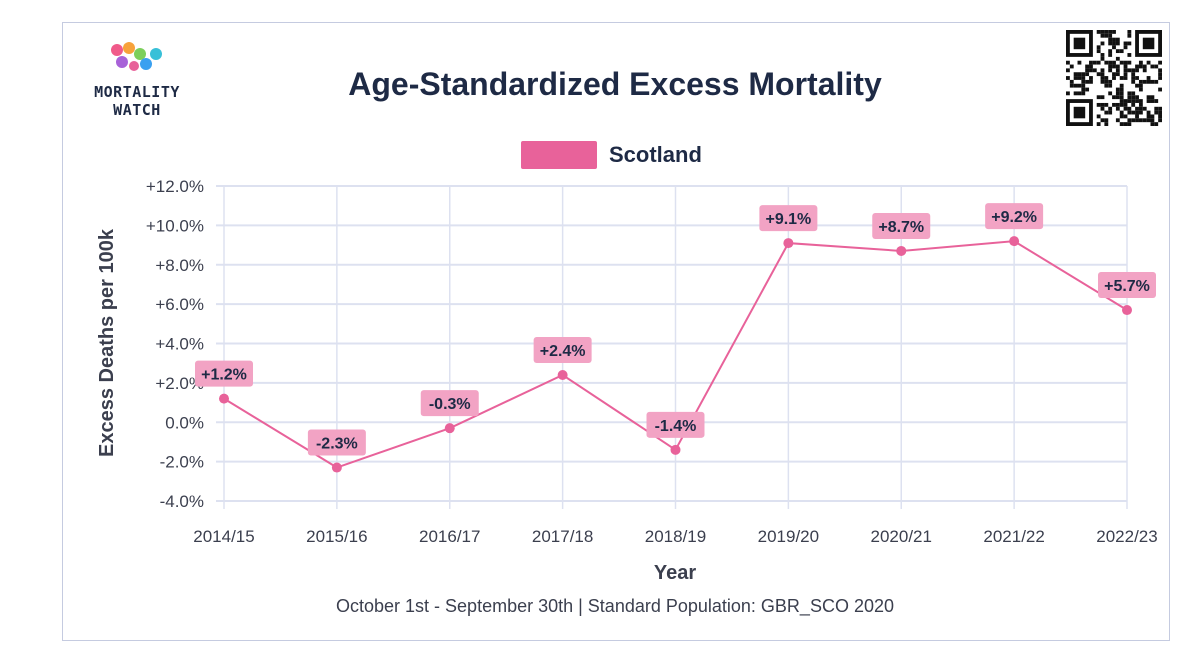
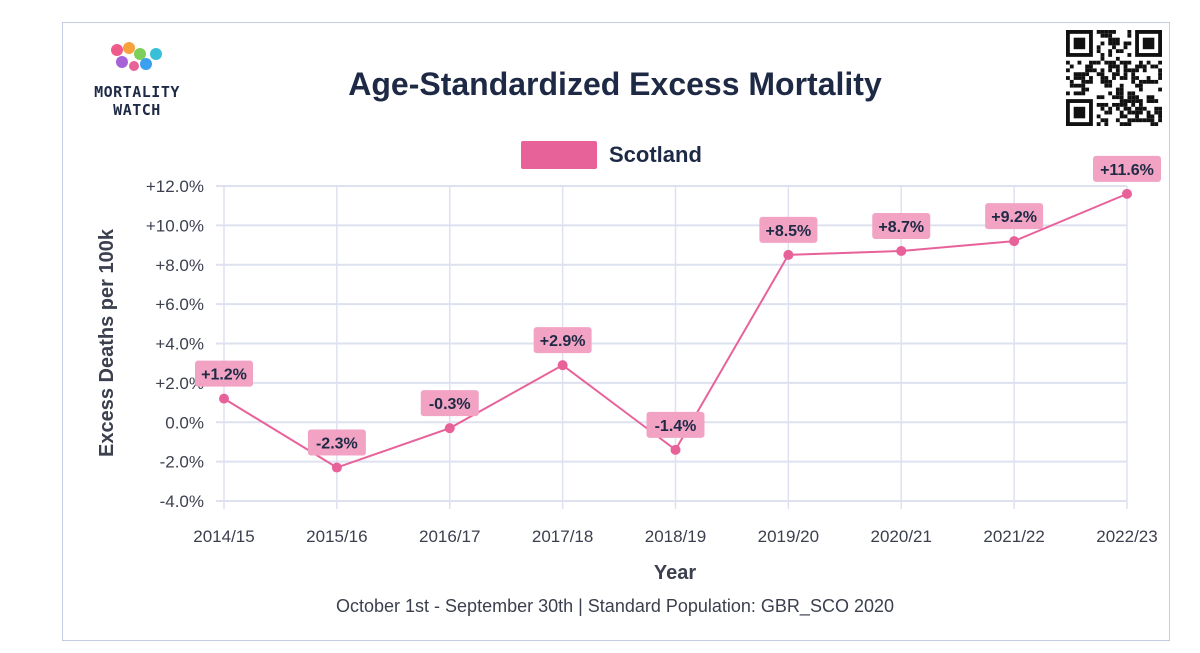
2017/18: +2.4% -> +2.9%
2019/20: +9.1% -> +8.5%
2022/23: +5.7% -> +11.6%
